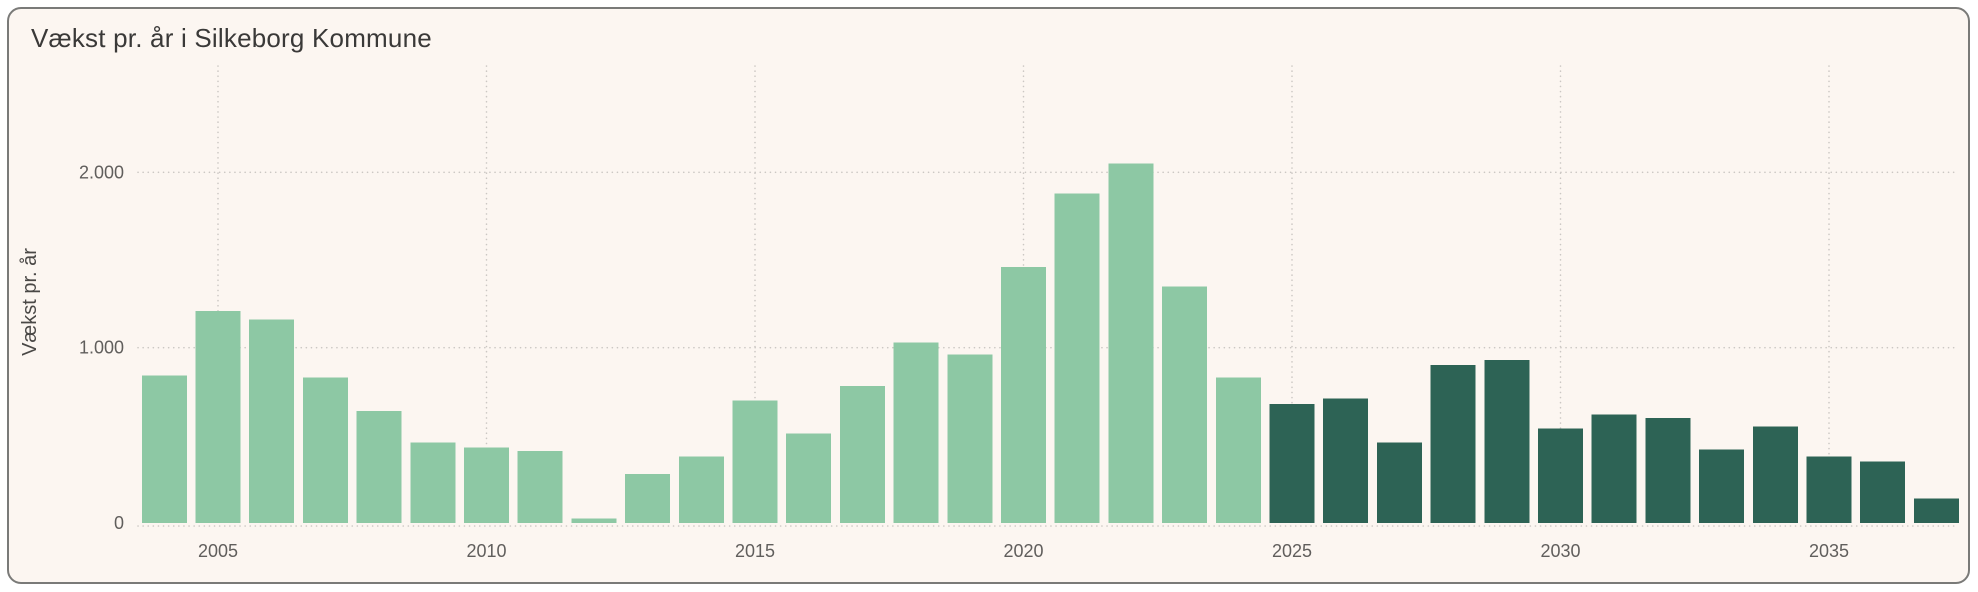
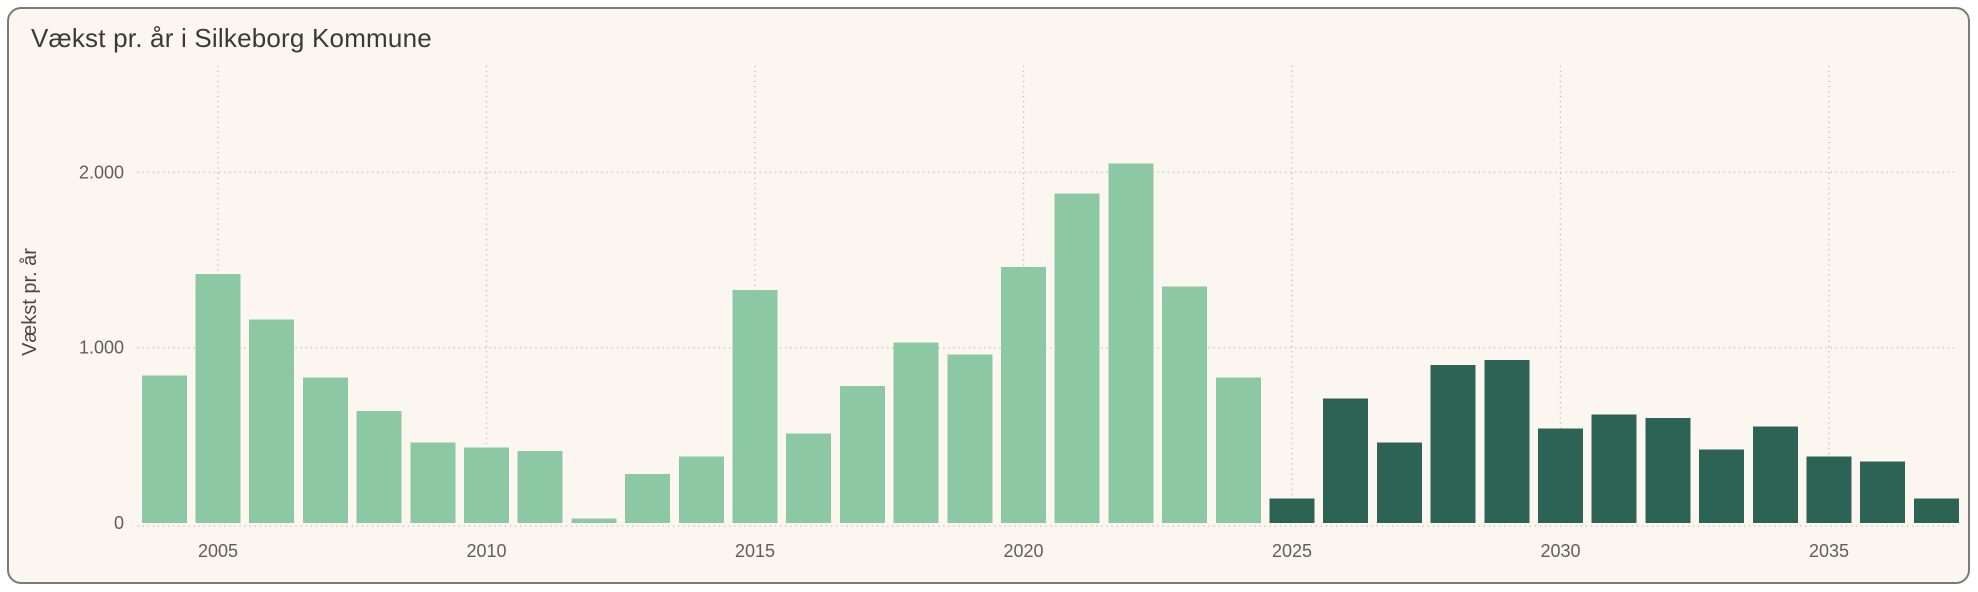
2005: 1210 -> 1420
2015: 700 -> 1330
2025: 680 -> 140
